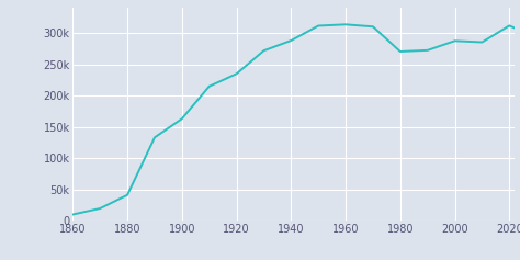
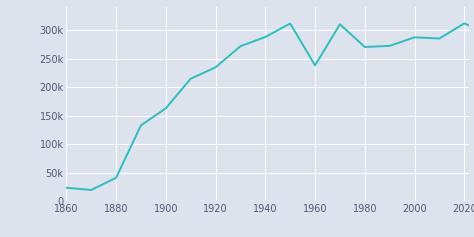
1860: 10k -> 24k
1960: 313k -> 238k
